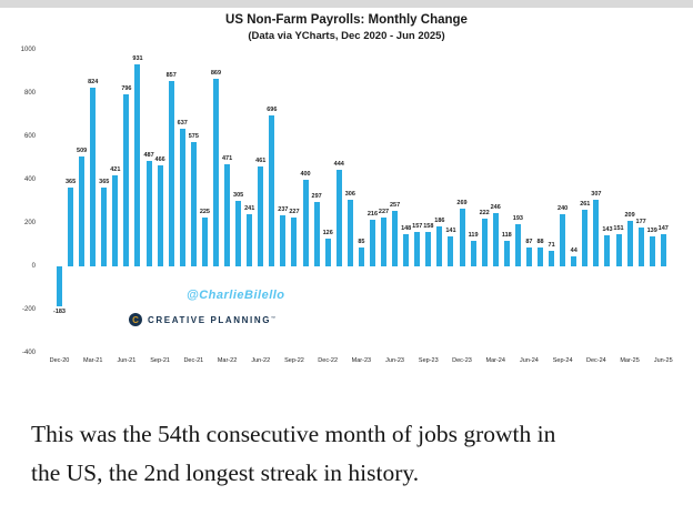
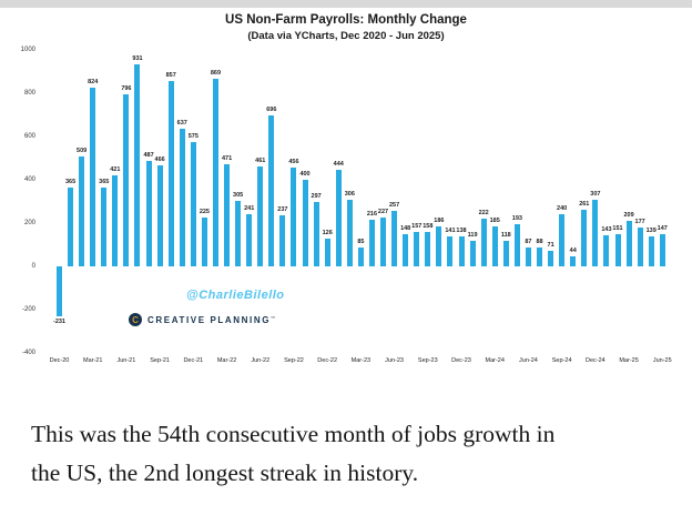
Dec-20: -183 -> -231
Sep-22: 227 -> 456
Dec-23: 269 -> 138
Mar-24: 246 -> 185
